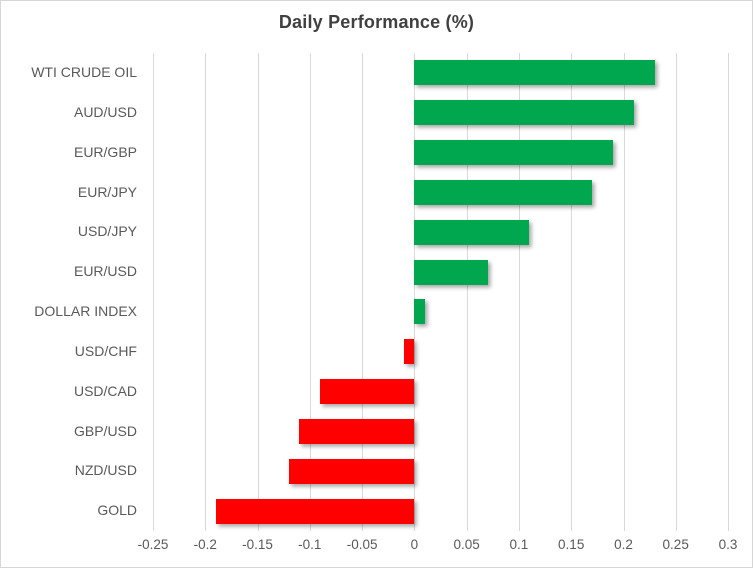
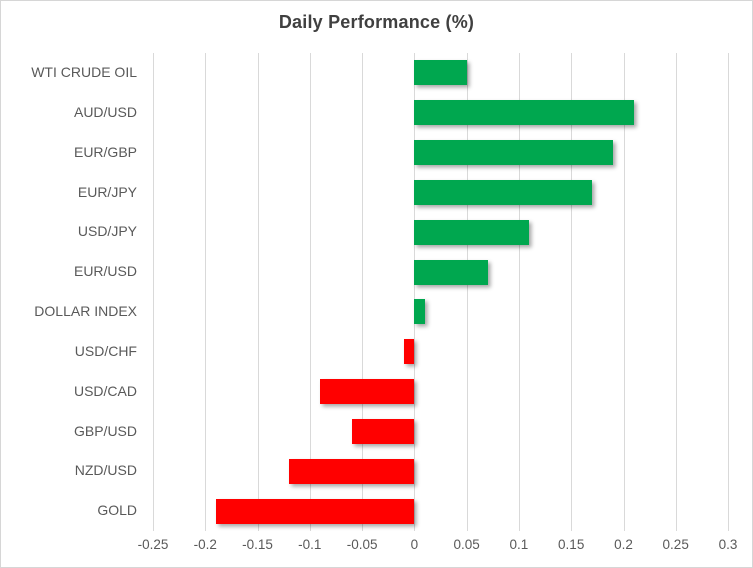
WTI CRUDE OIL: 0.23 -> 0.05
GBP/USD: -0.11 -> -0.06
